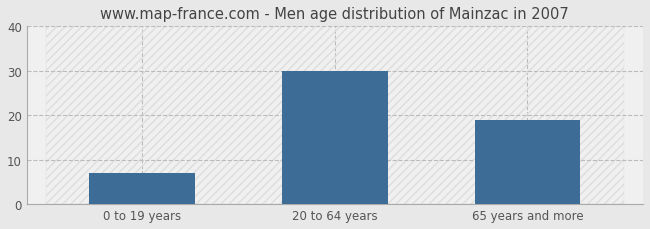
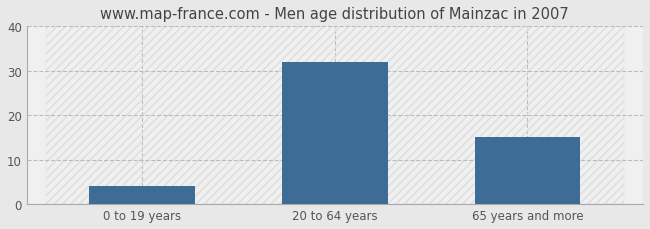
0 to 19 years: 7 -> 4
20 to 64 years: 30 -> 32
65 years and more: 19 -> 15
